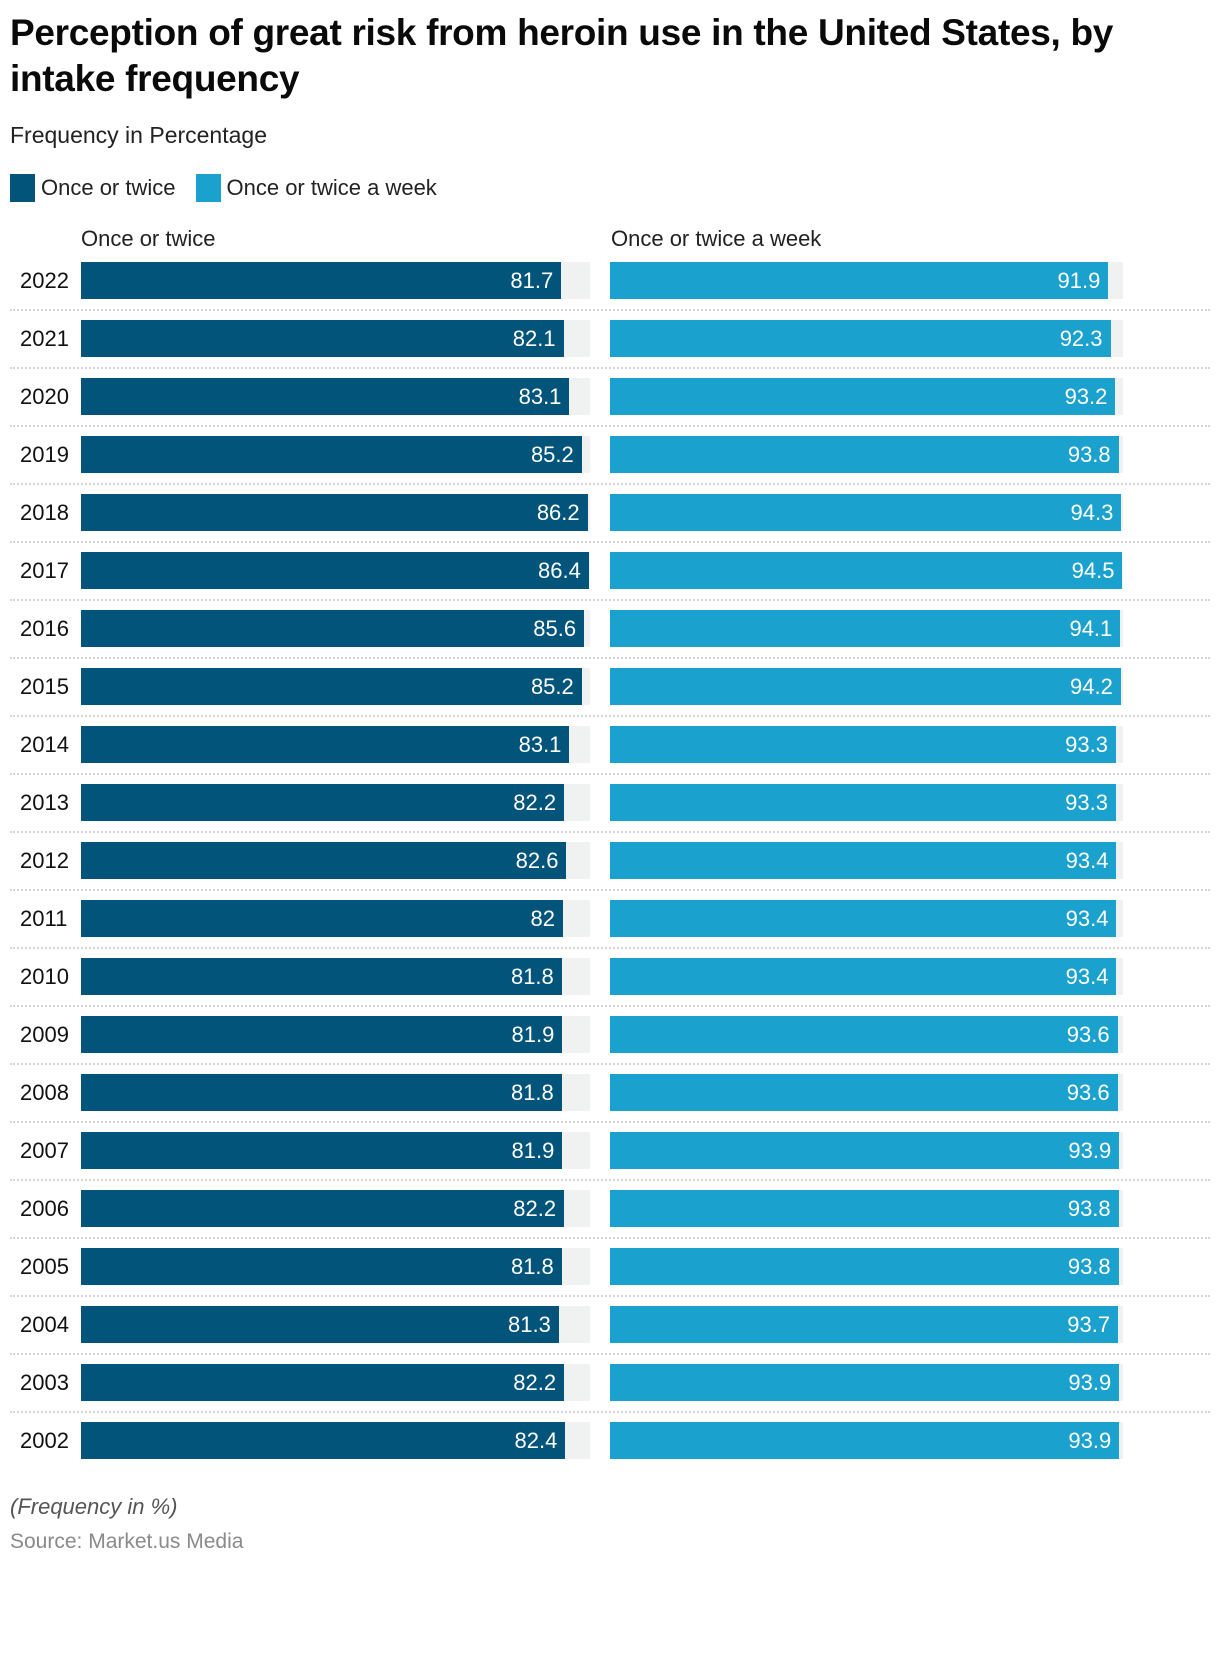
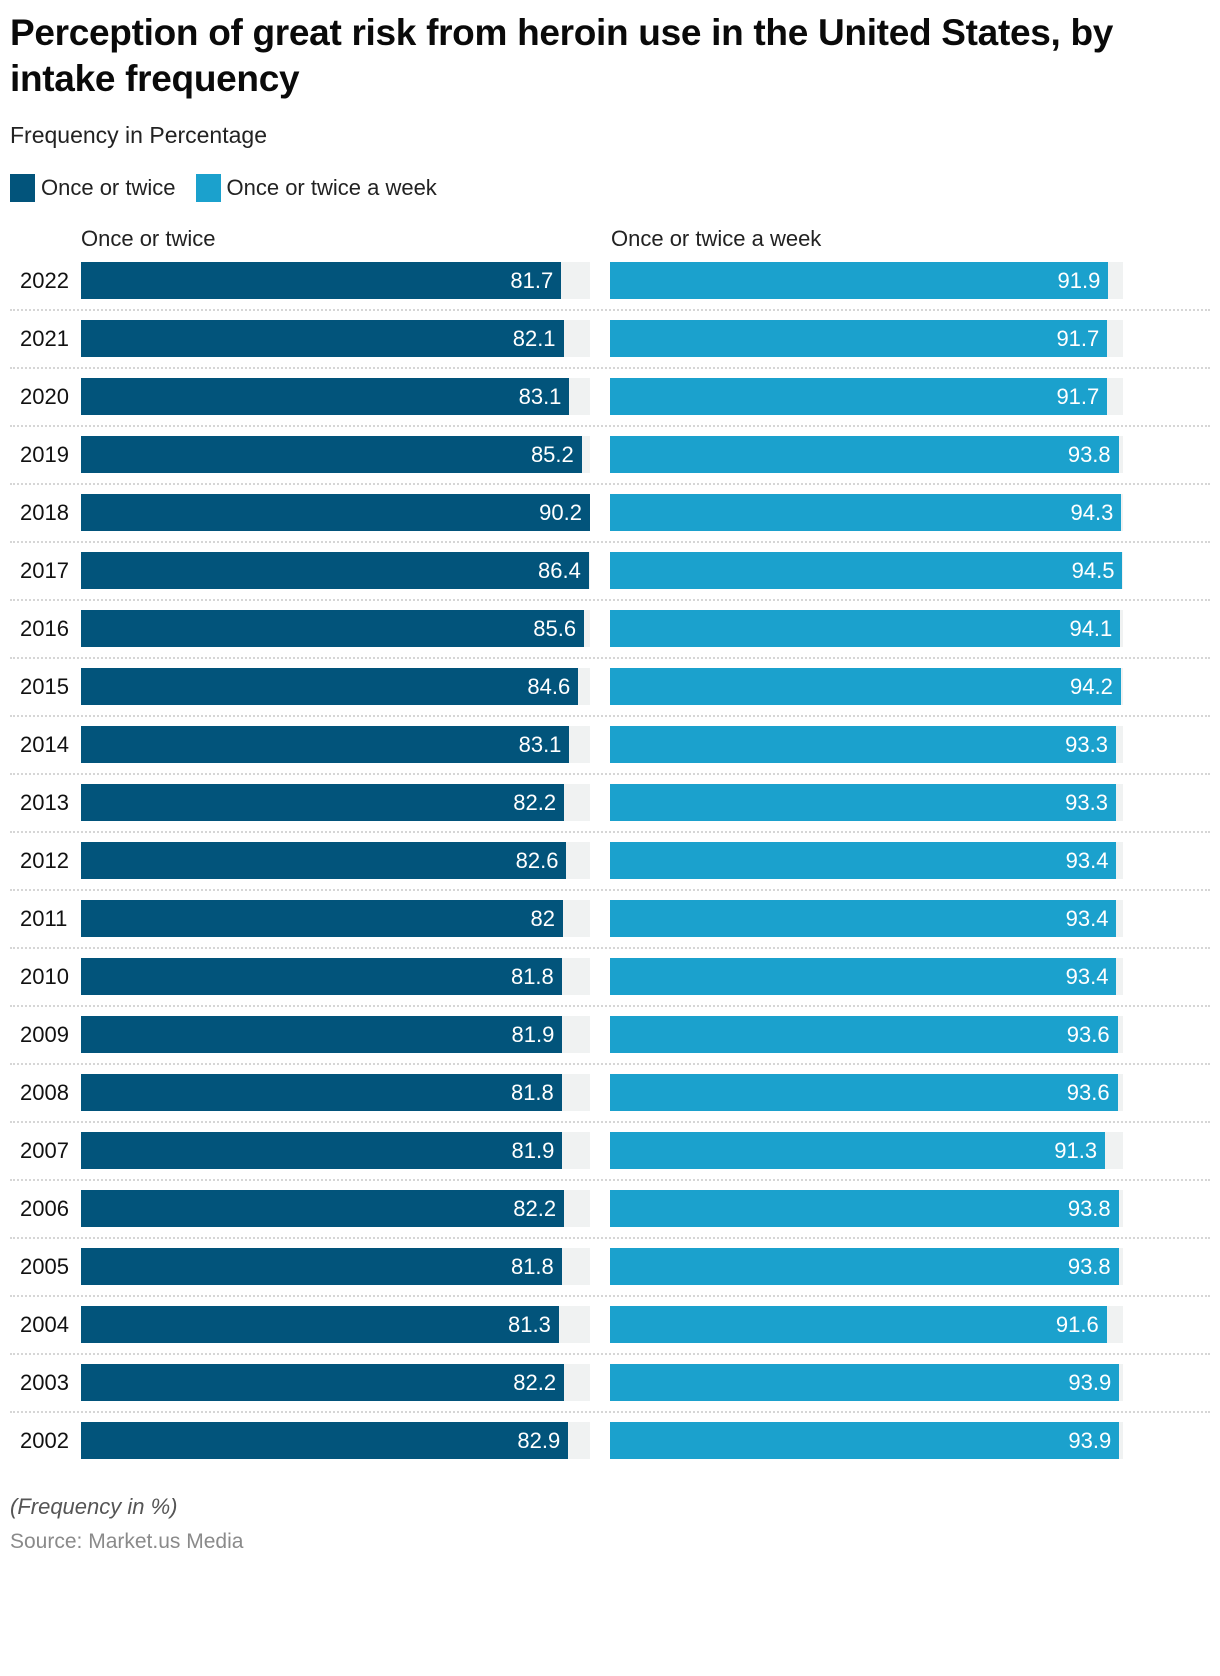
Once or twice a week/2021: 92.3 -> 91.7
Once or twice a week/2020: 93.2 -> 91.7
Once or twice/2018: 86.2 -> 90.2
Once or twice/2015: 85.2 -> 84.6
Once or twice a week/2007: 93.9 -> 91.3
Once or twice a week/2004: 93.7 -> 91.6
Once or twice/2002: 82.4 -> 82.9
